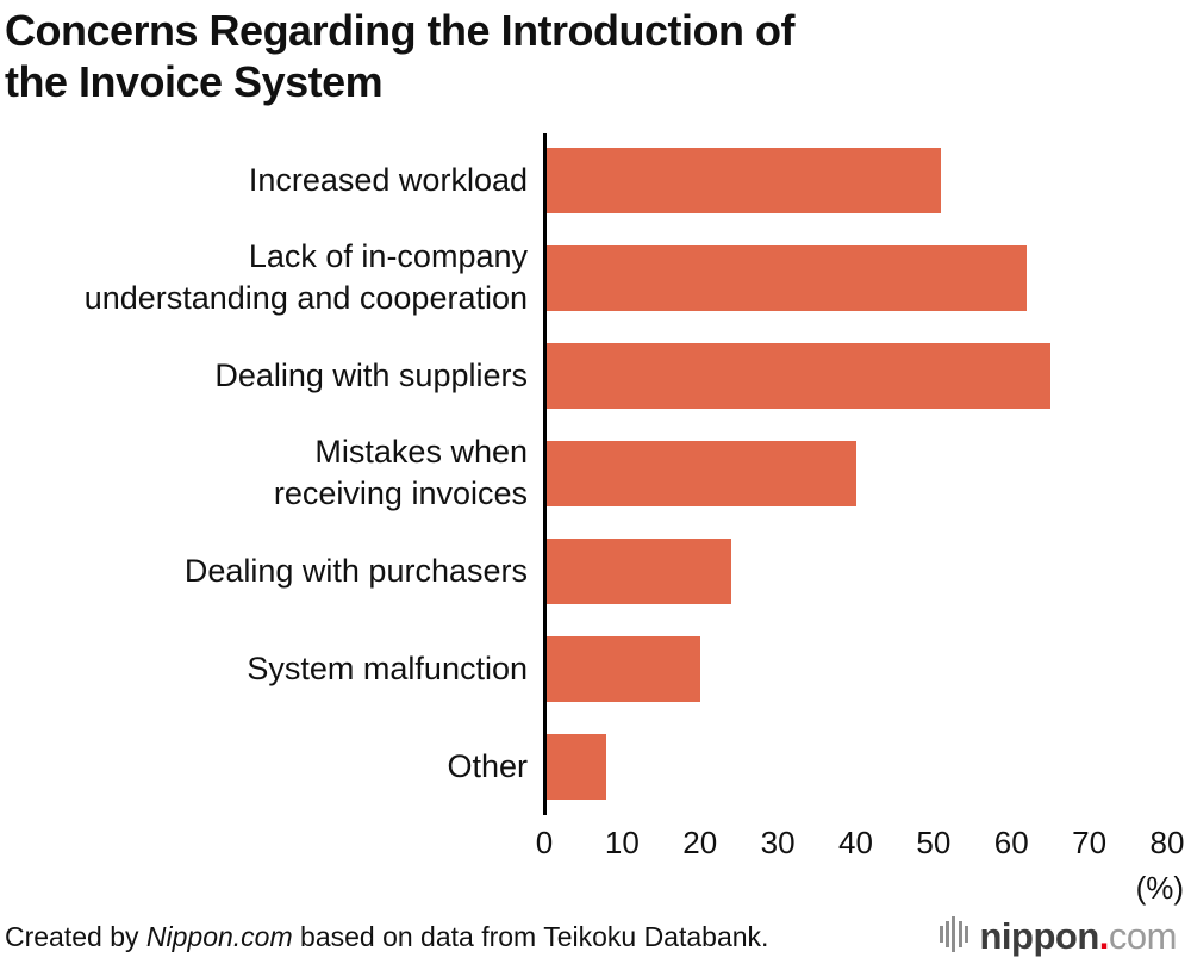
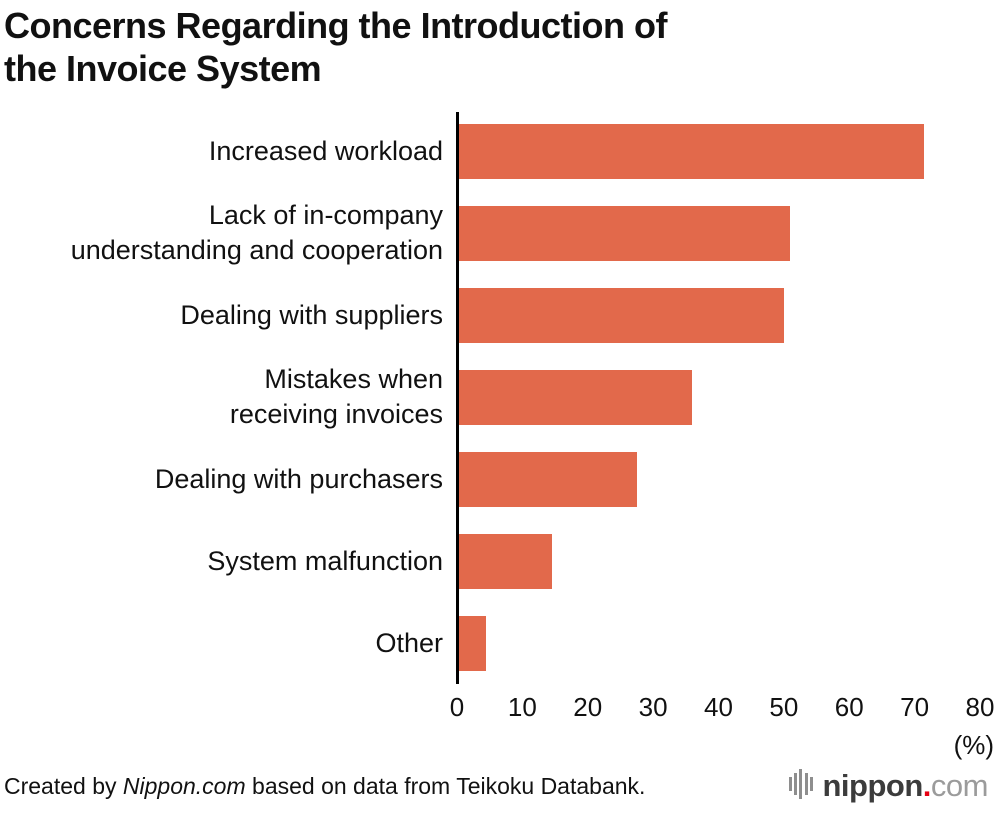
Increased workload: 51 -> 72
Lack of in-company understanding and cooperation: 62 -> 51
Dealing with suppliers: 65 -> 50
Mistakes when receiving invoices: 40 -> 36
Dealing with purchasers: 24 -> 28
System malfunction: 20 -> 14
Other: 8 -> 4
